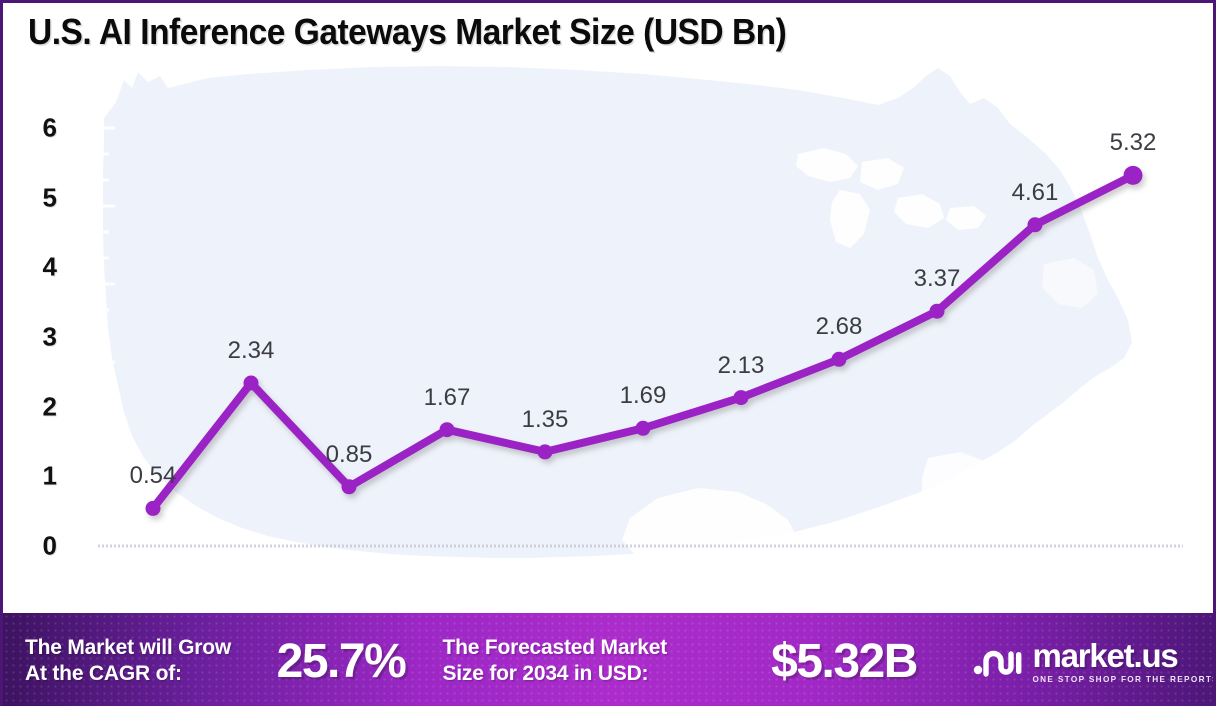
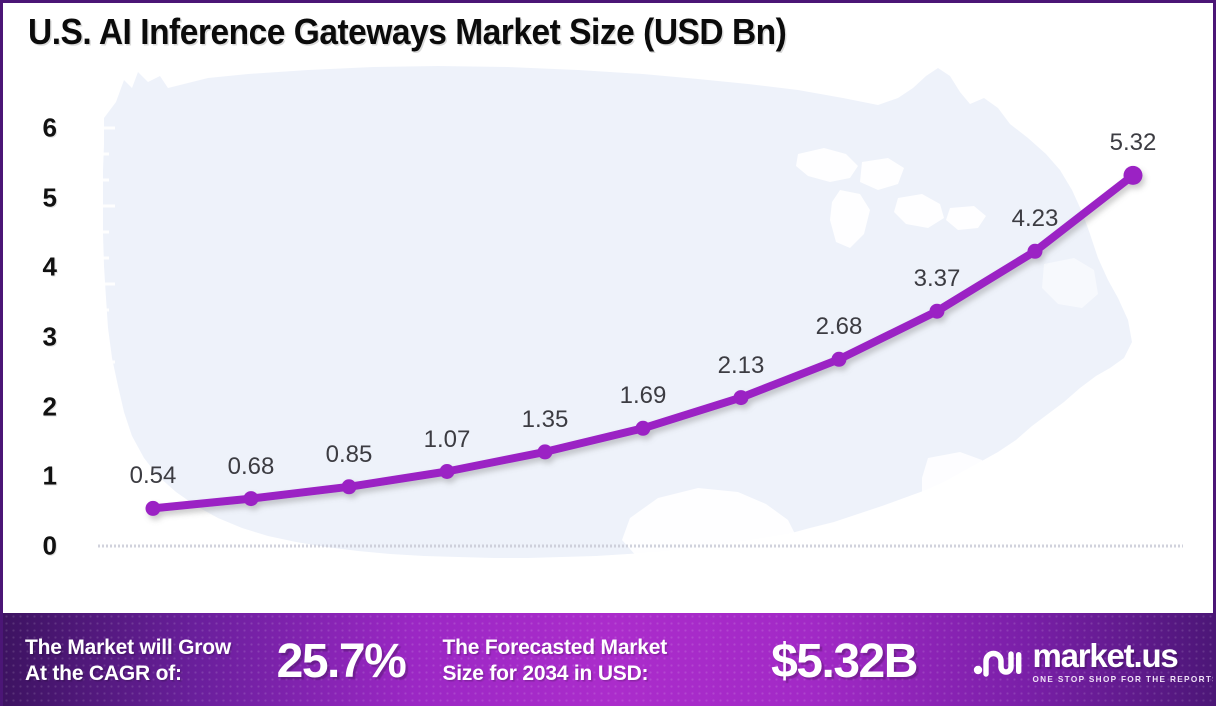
2025: 2.34 -> 0.68
2027: 1.67 -> 1.07
2033: 4.61 -> 4.23
